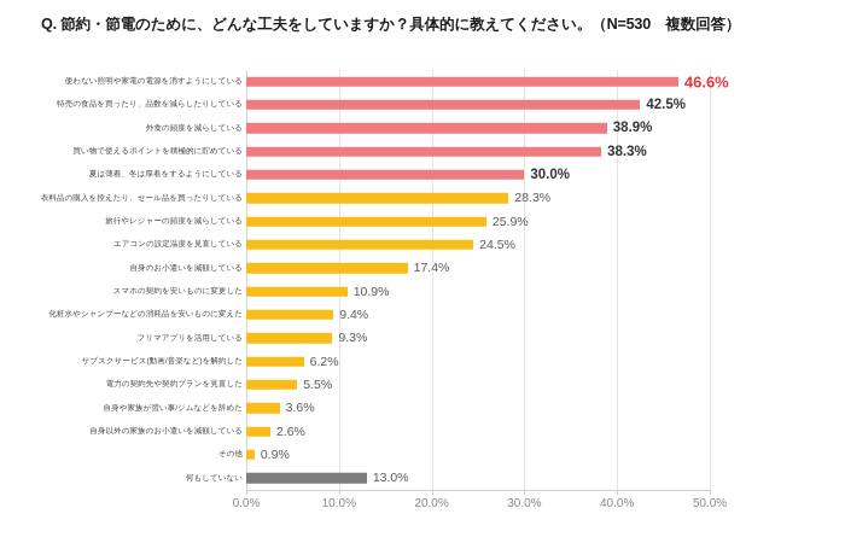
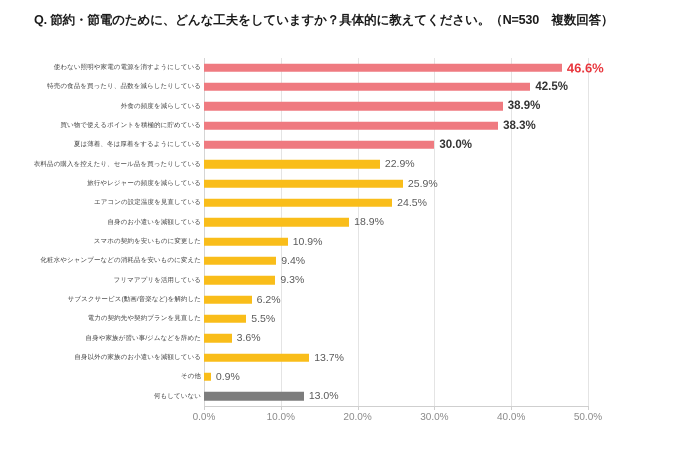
衣料品の購入を控えたり、セール品を買ったりしている: 28.3% -> 22.9%
自身のお小遣いを減額している: 17.4% -> 18.9%
自身以外の家族のお小遣いを減額している: 2.6% -> 13.7%
